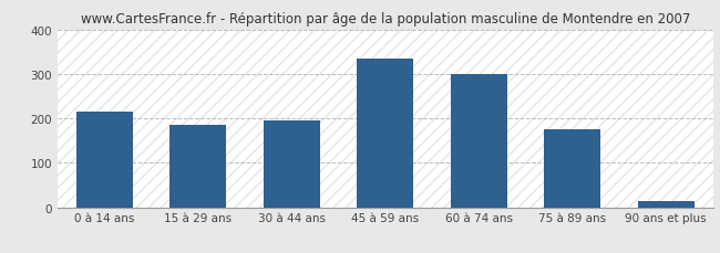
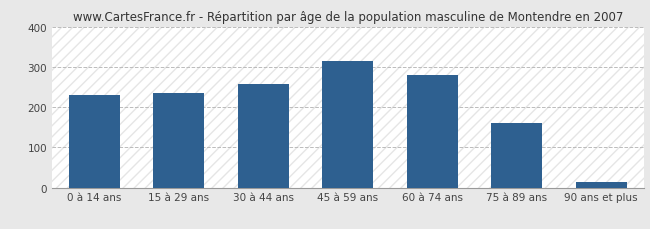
0 à 14 ans: 215 -> 230
15 à 29 ans: 185 -> 235
30 à 44 ans: 195 -> 258
45 à 59 ans: 335 -> 315
60 à 74 ans: 300 -> 280
75 à 89 ans: 175 -> 160
